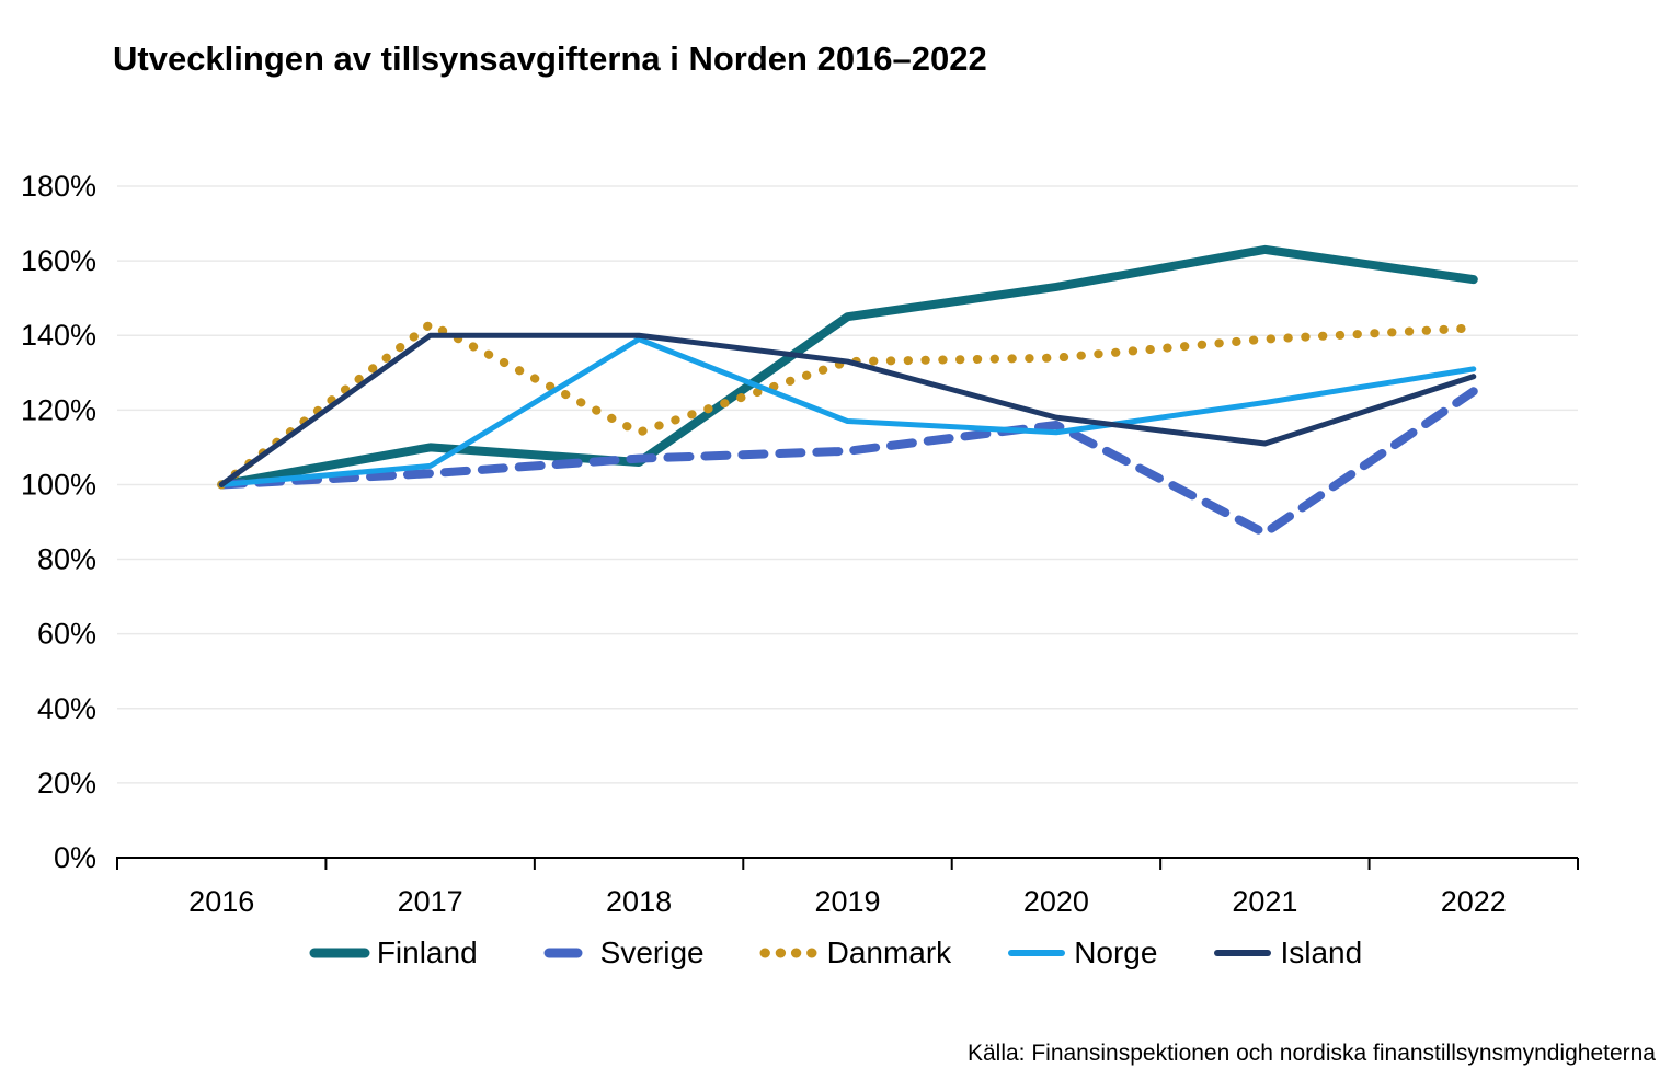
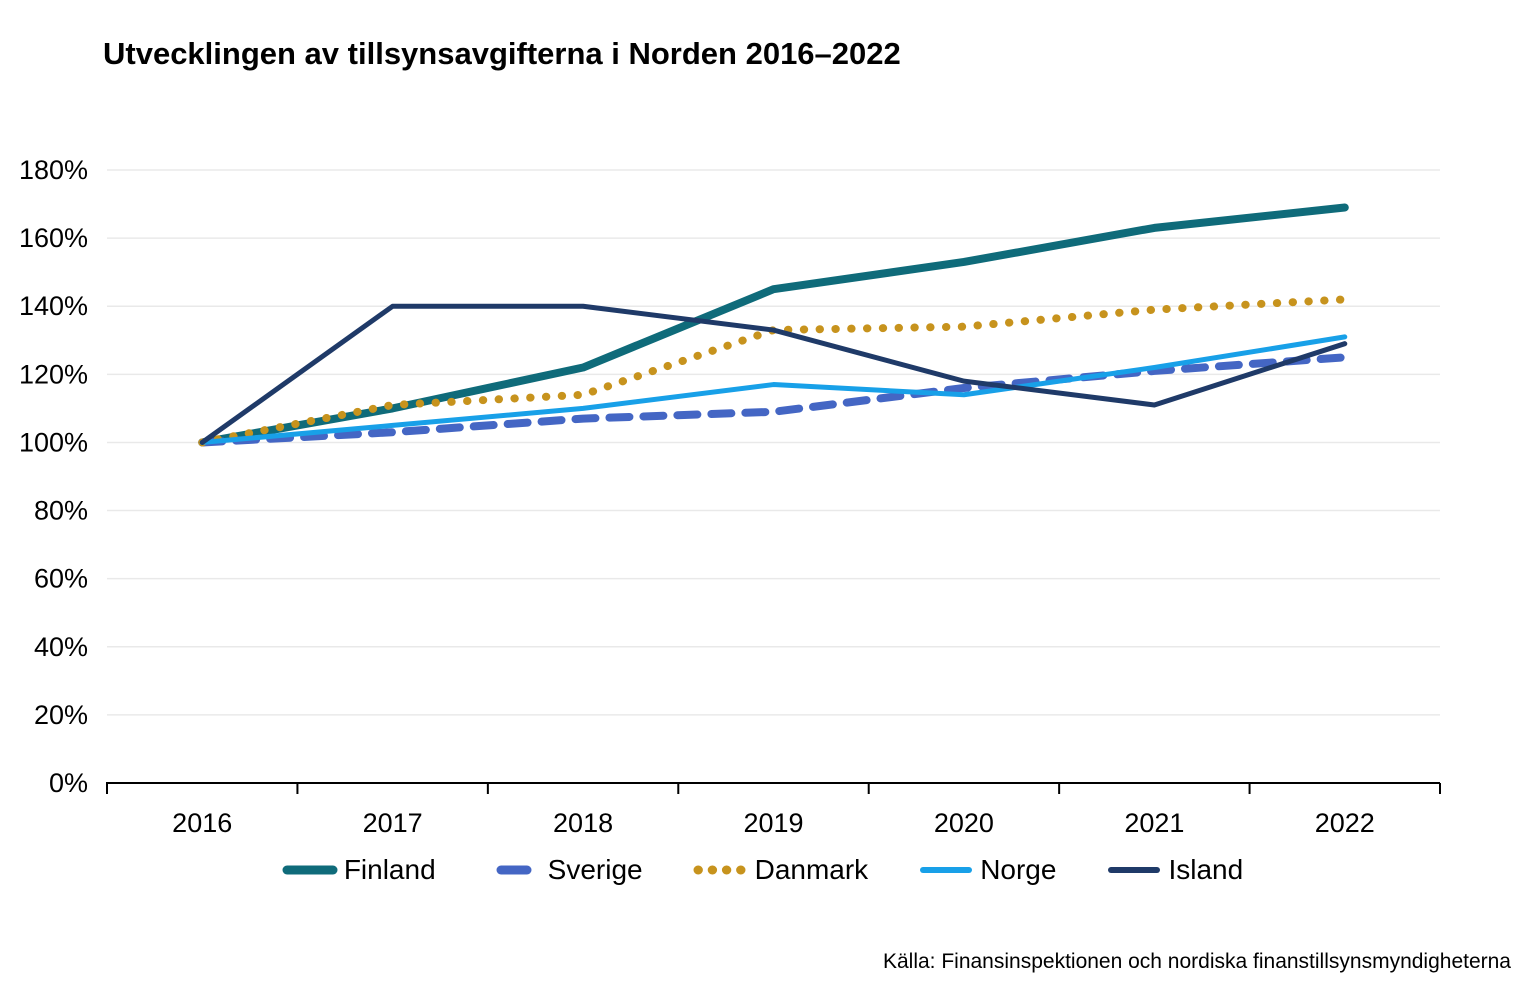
Danmark/2017: 143% -> 111%
Finland/2018: 106% -> 122%
Norge/2018: 139% -> 110%
Sverige/2021: 87% -> 121%
Finland/2022: 155% -> 169%
